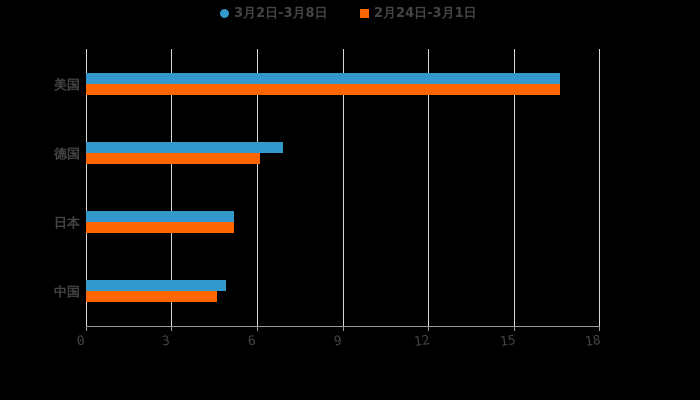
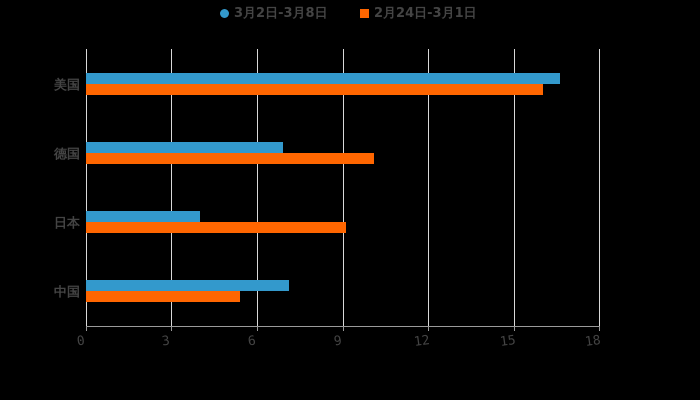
2月24日-3月1日/美国: 16.6 -> 16.0
2月24日-3月1日/德国: 6.1 -> 10.1
3月2日-3月8日/日本: 5.2 -> 4.0
2月24日-3月1日/日本: 5.2 -> 9.1
3月2日-3月8日/中国: 4.9 -> 7.1
2月24日-3月1日/中国: 4.6 -> 5.4
